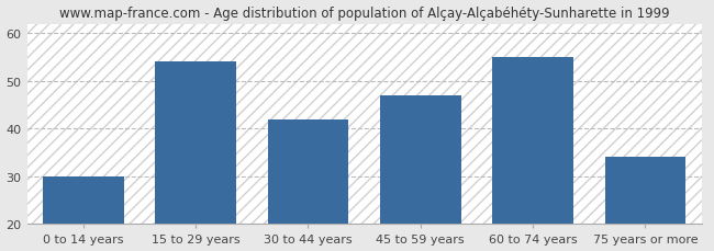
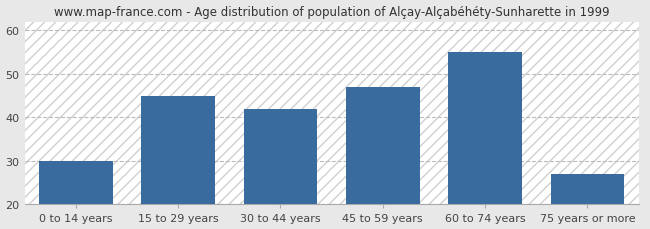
15 to 29 years: 54 -> 45
75 years or more: 34 -> 27
